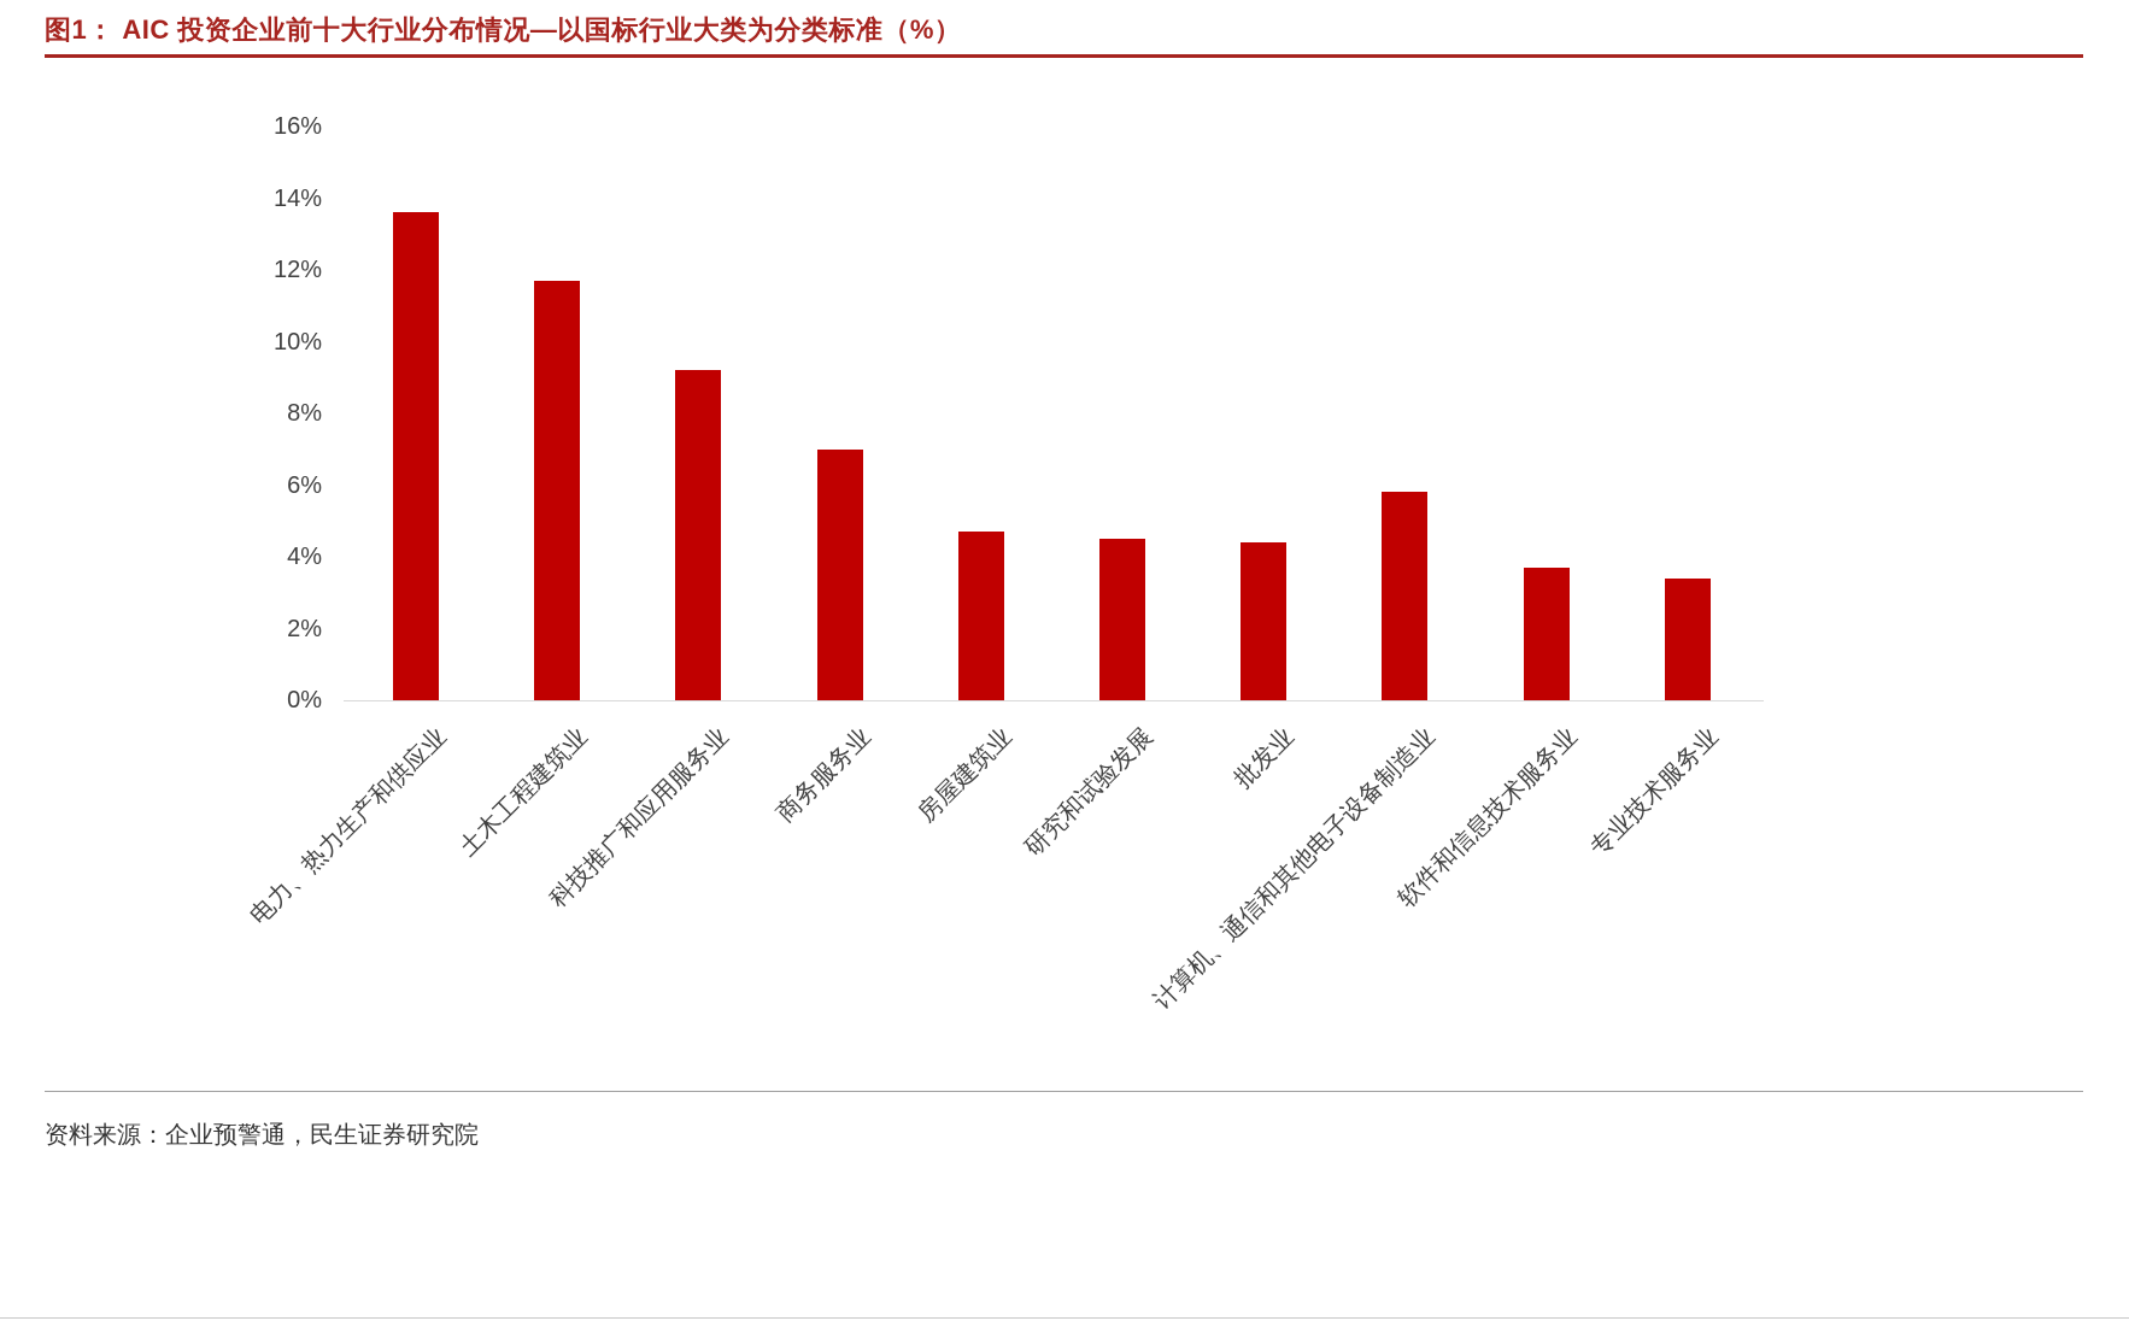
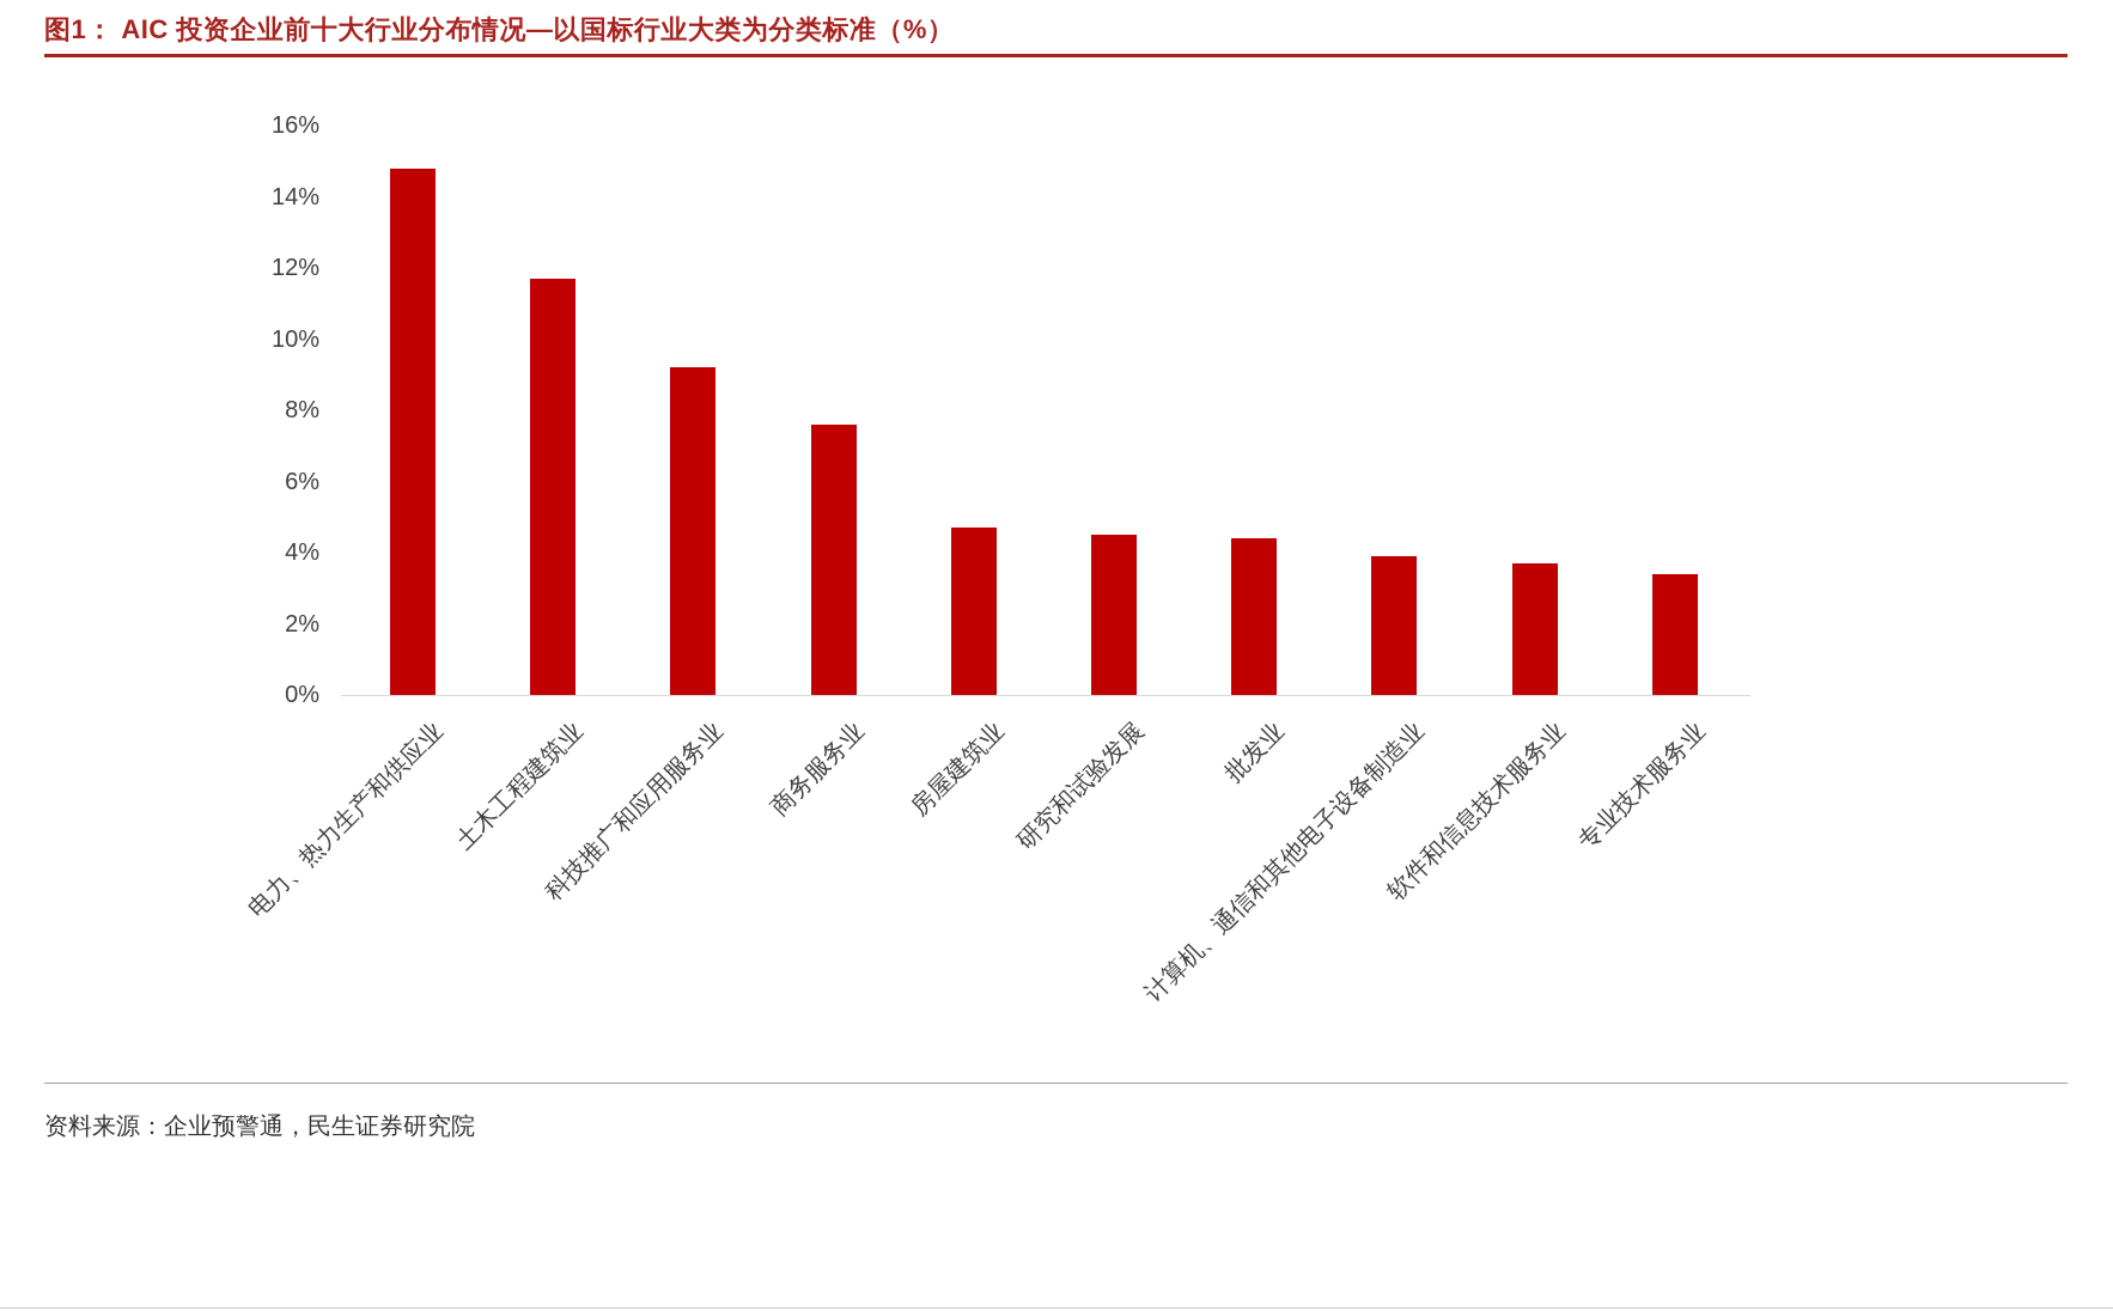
电力、热力生产和供应业: 13.6% -> 14.8%
商务服务业: 7.0% -> 7.6%
计算机、通信和其他电子设备制造业: 5.8% -> 3.9%
